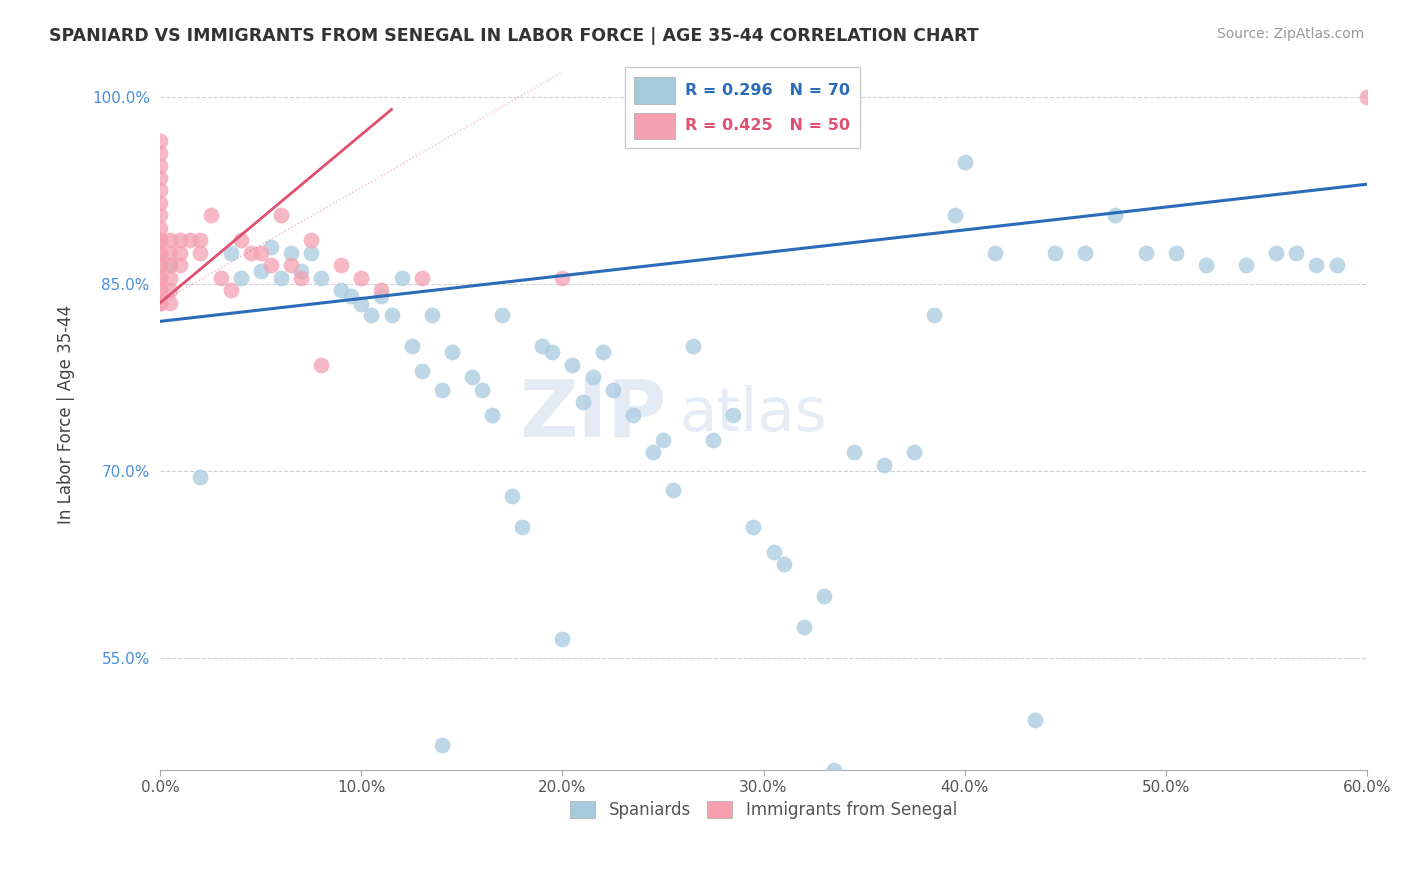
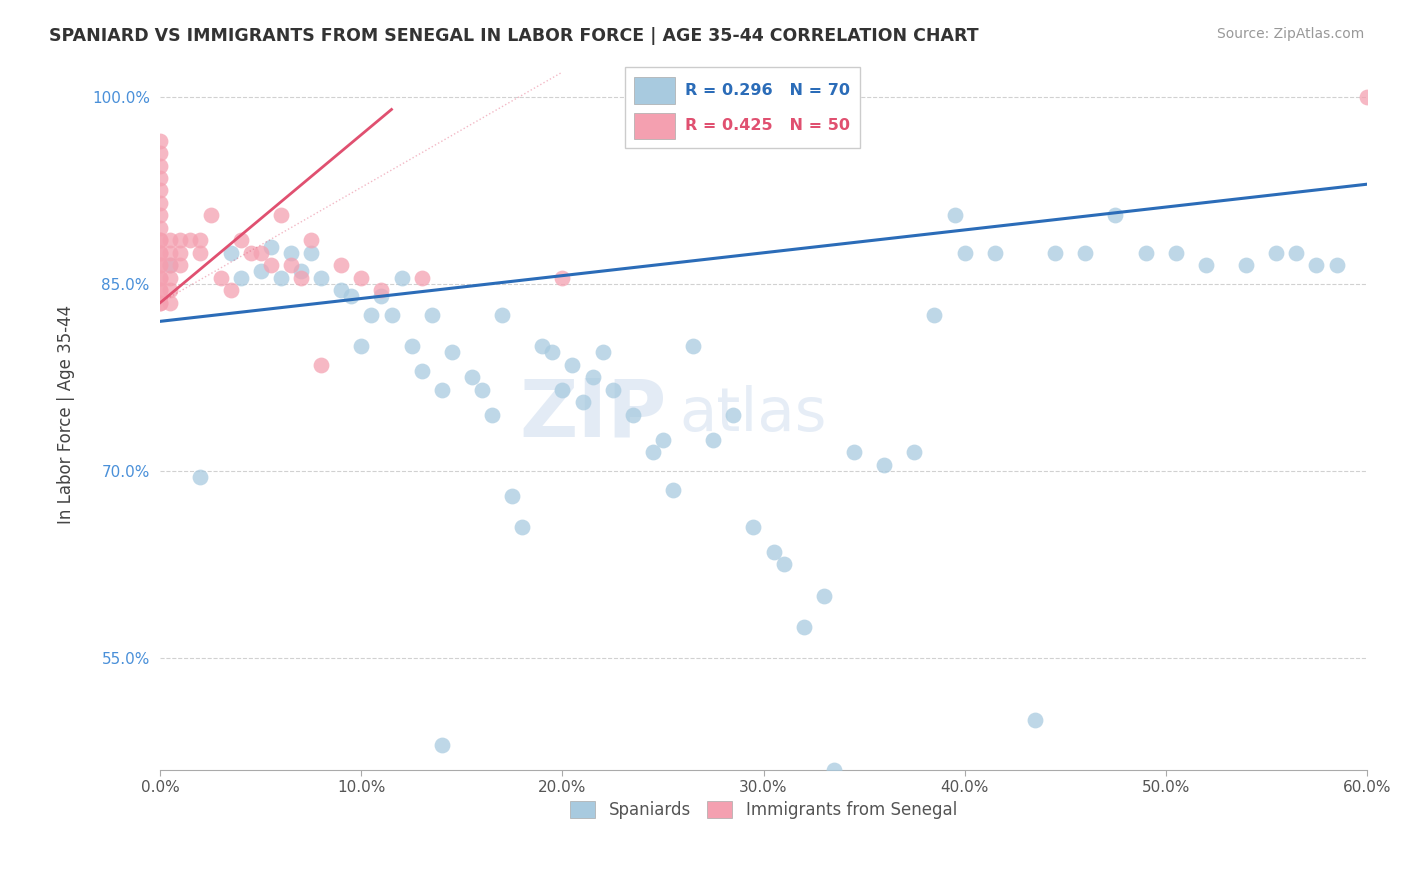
Spaniards/10.0%: 83.4% -> 80.0%
Spaniards/20.0%: 56.5% -> 76.5%
Spaniards/40.0%: 94.8% -> 87.5%
